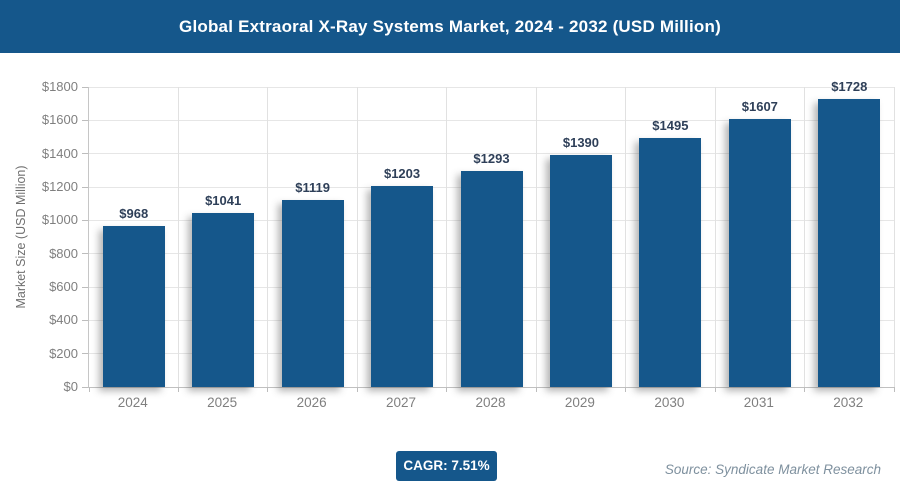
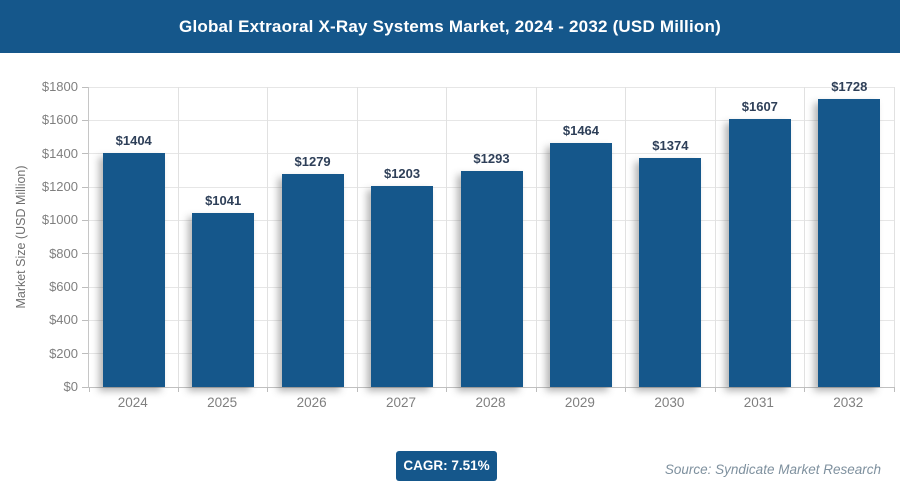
2024: $968 -> $1404
2026: $1119 -> $1279
2029: $1390 -> $1464
2030: $1495 -> $1374
